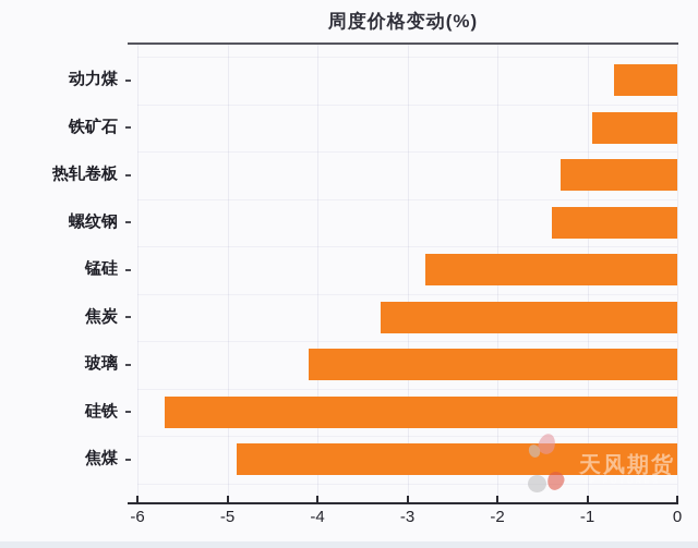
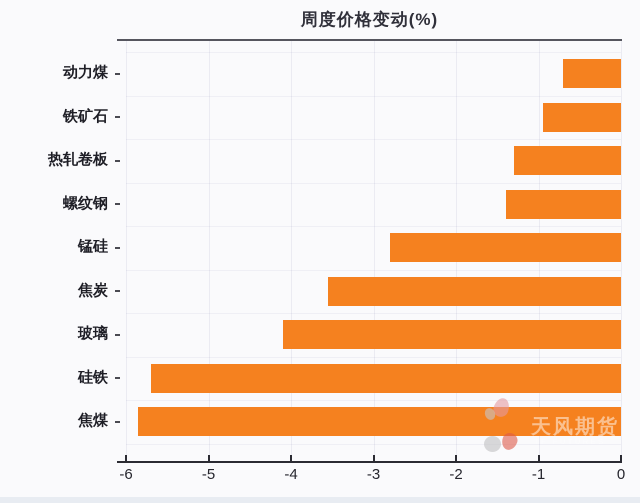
焦炭: -3.3 -> -3.5
焦煤: -4.9 -> -5.8
